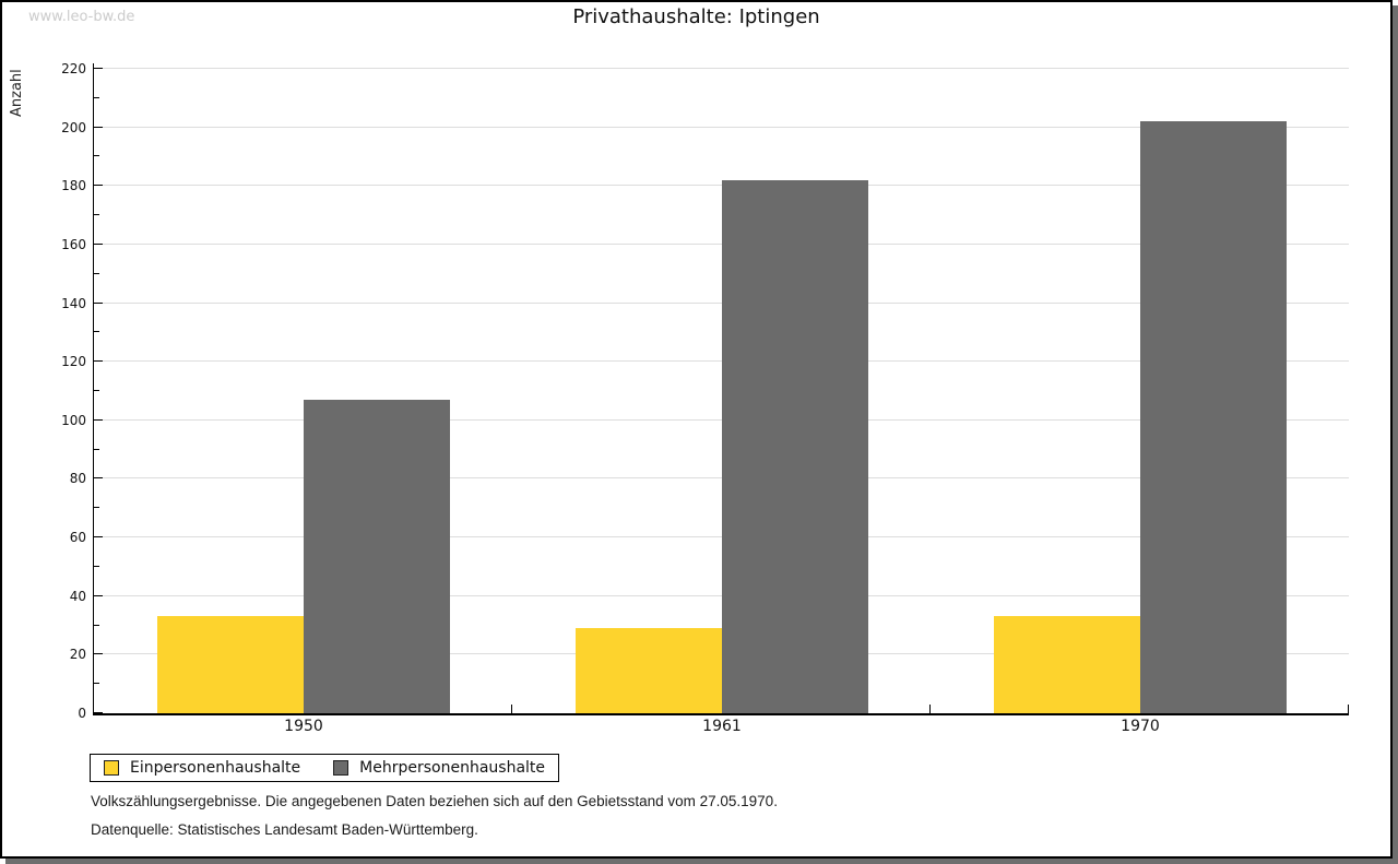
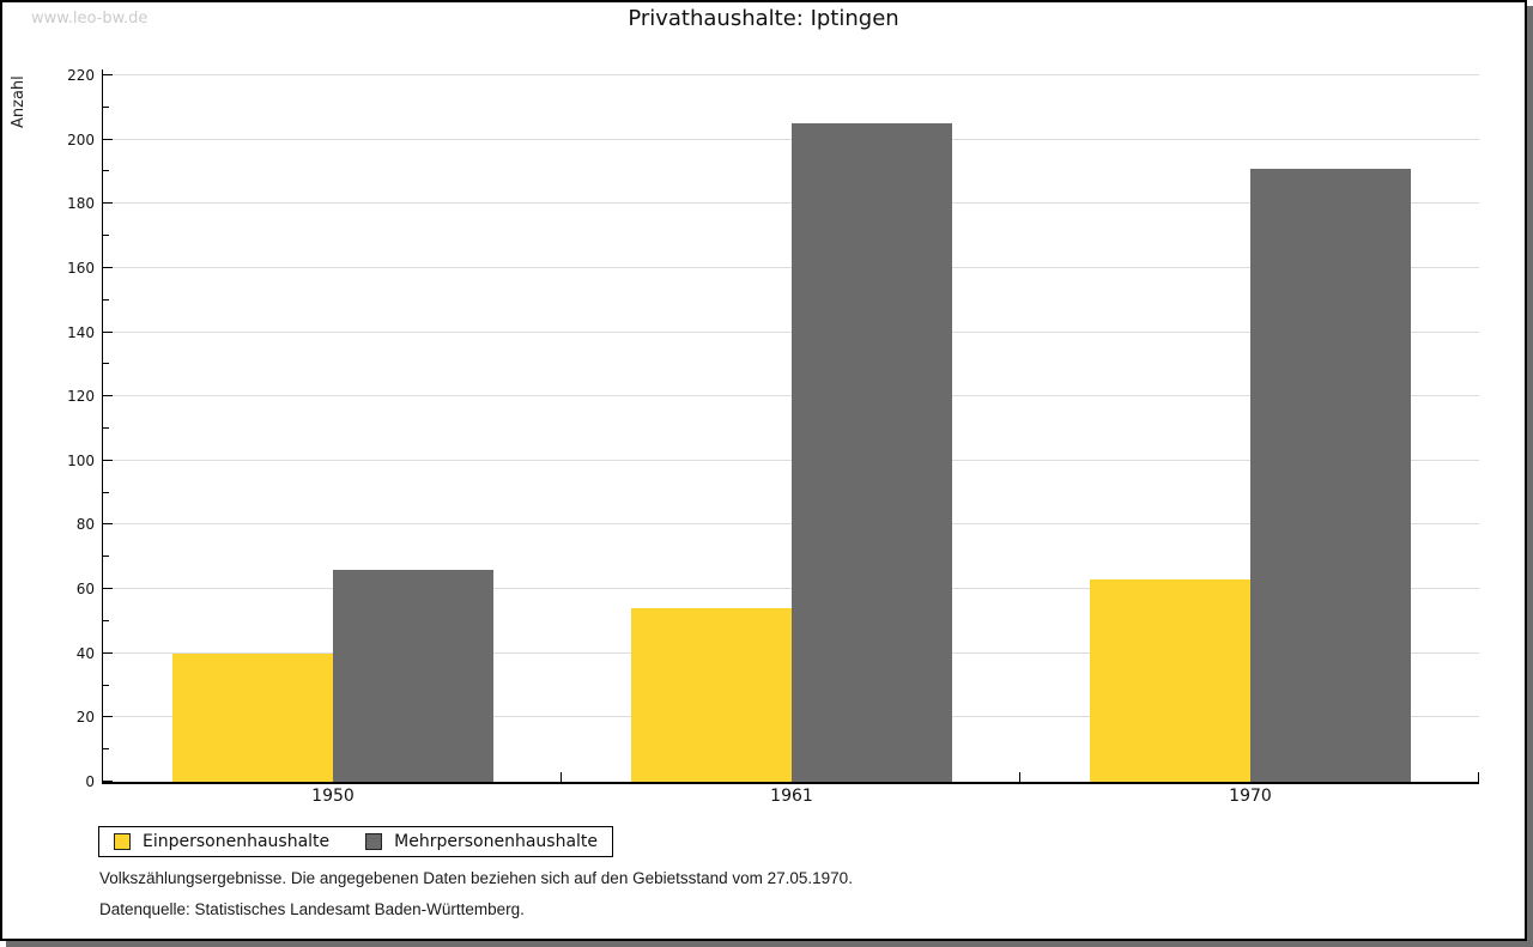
Einpersonenhaushalte/1950: 33 -> 40
Mehrpersonenhaushalte/1950: 107 -> 66
Einpersonenhaushalte/1961: 29 -> 54
Mehrpersonenhaushalte/1961: 182 -> 205
Einpersonenhaushalte/1970: 33 -> 63
Mehrpersonenhaushalte/1970: 202 -> 191
